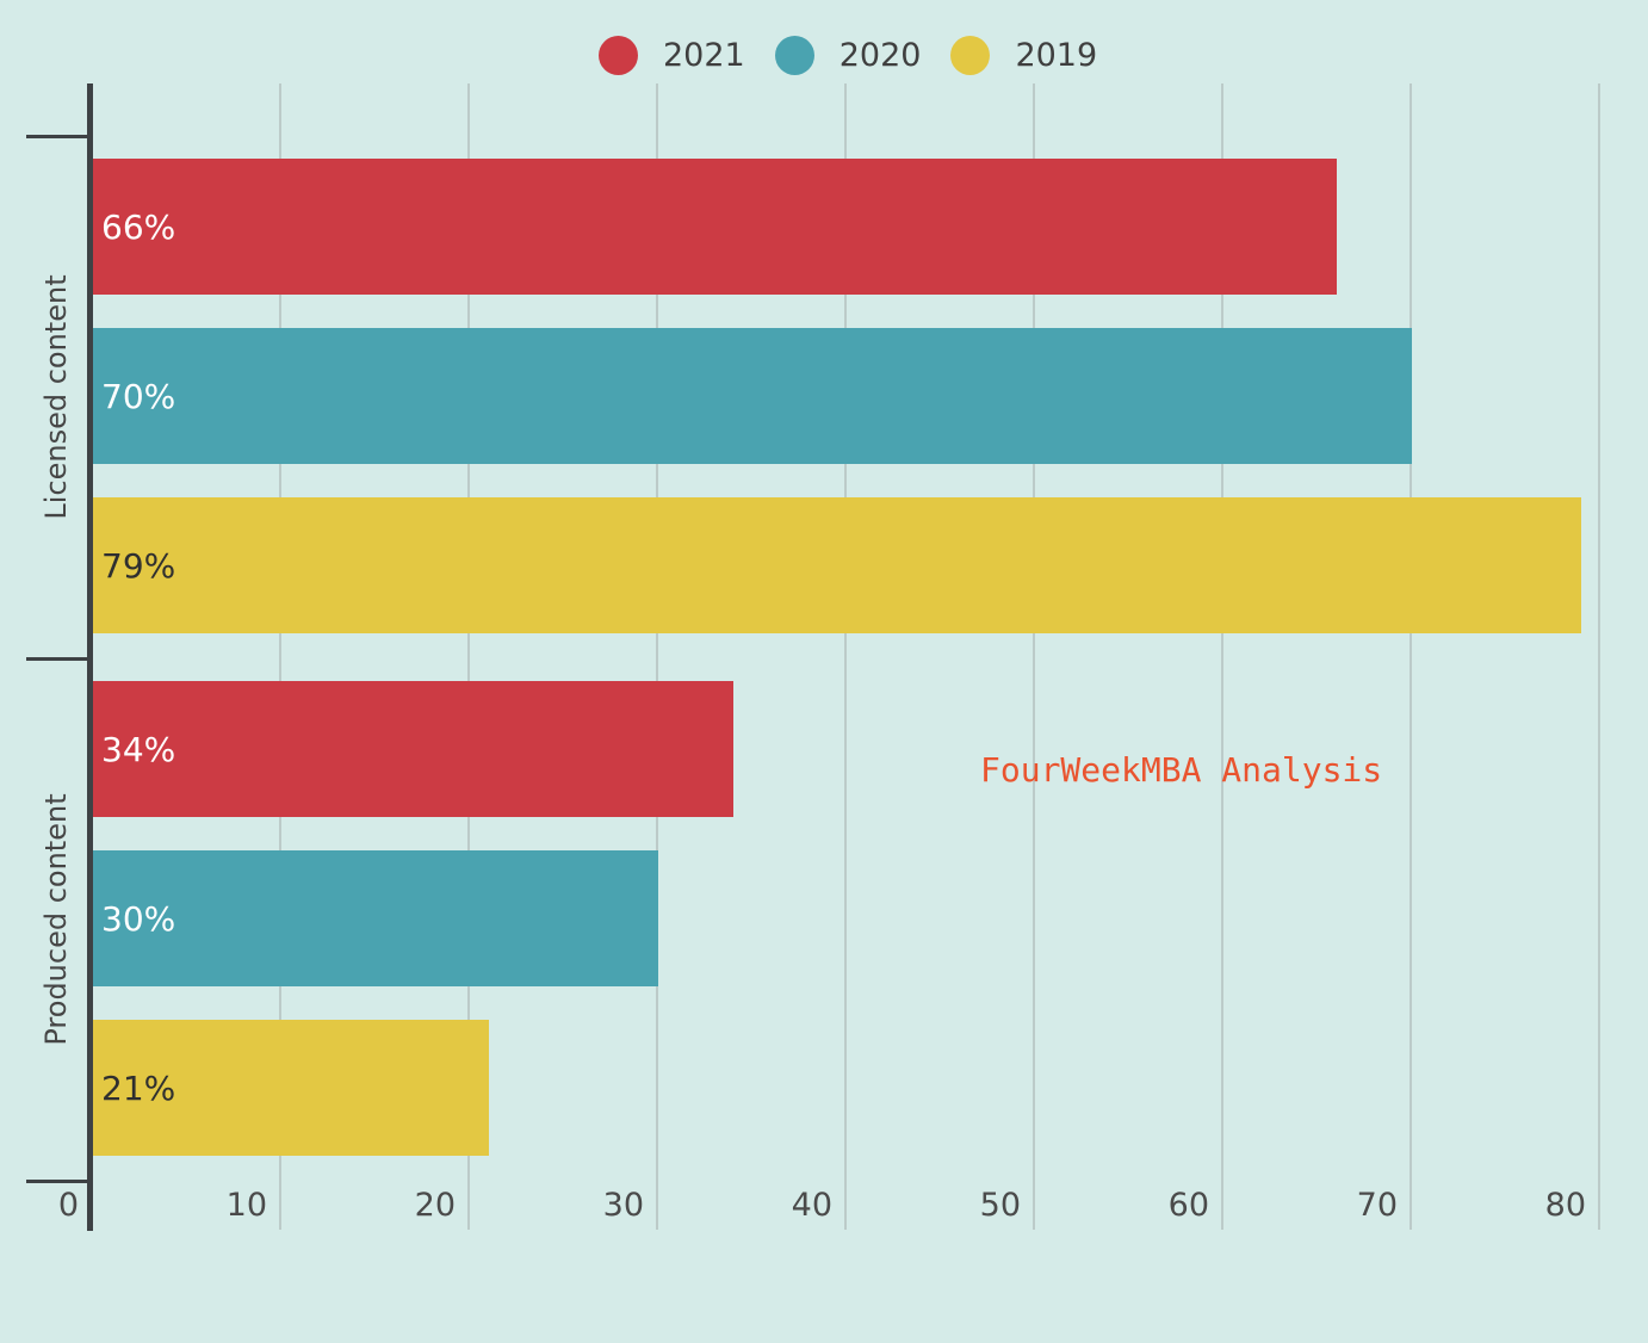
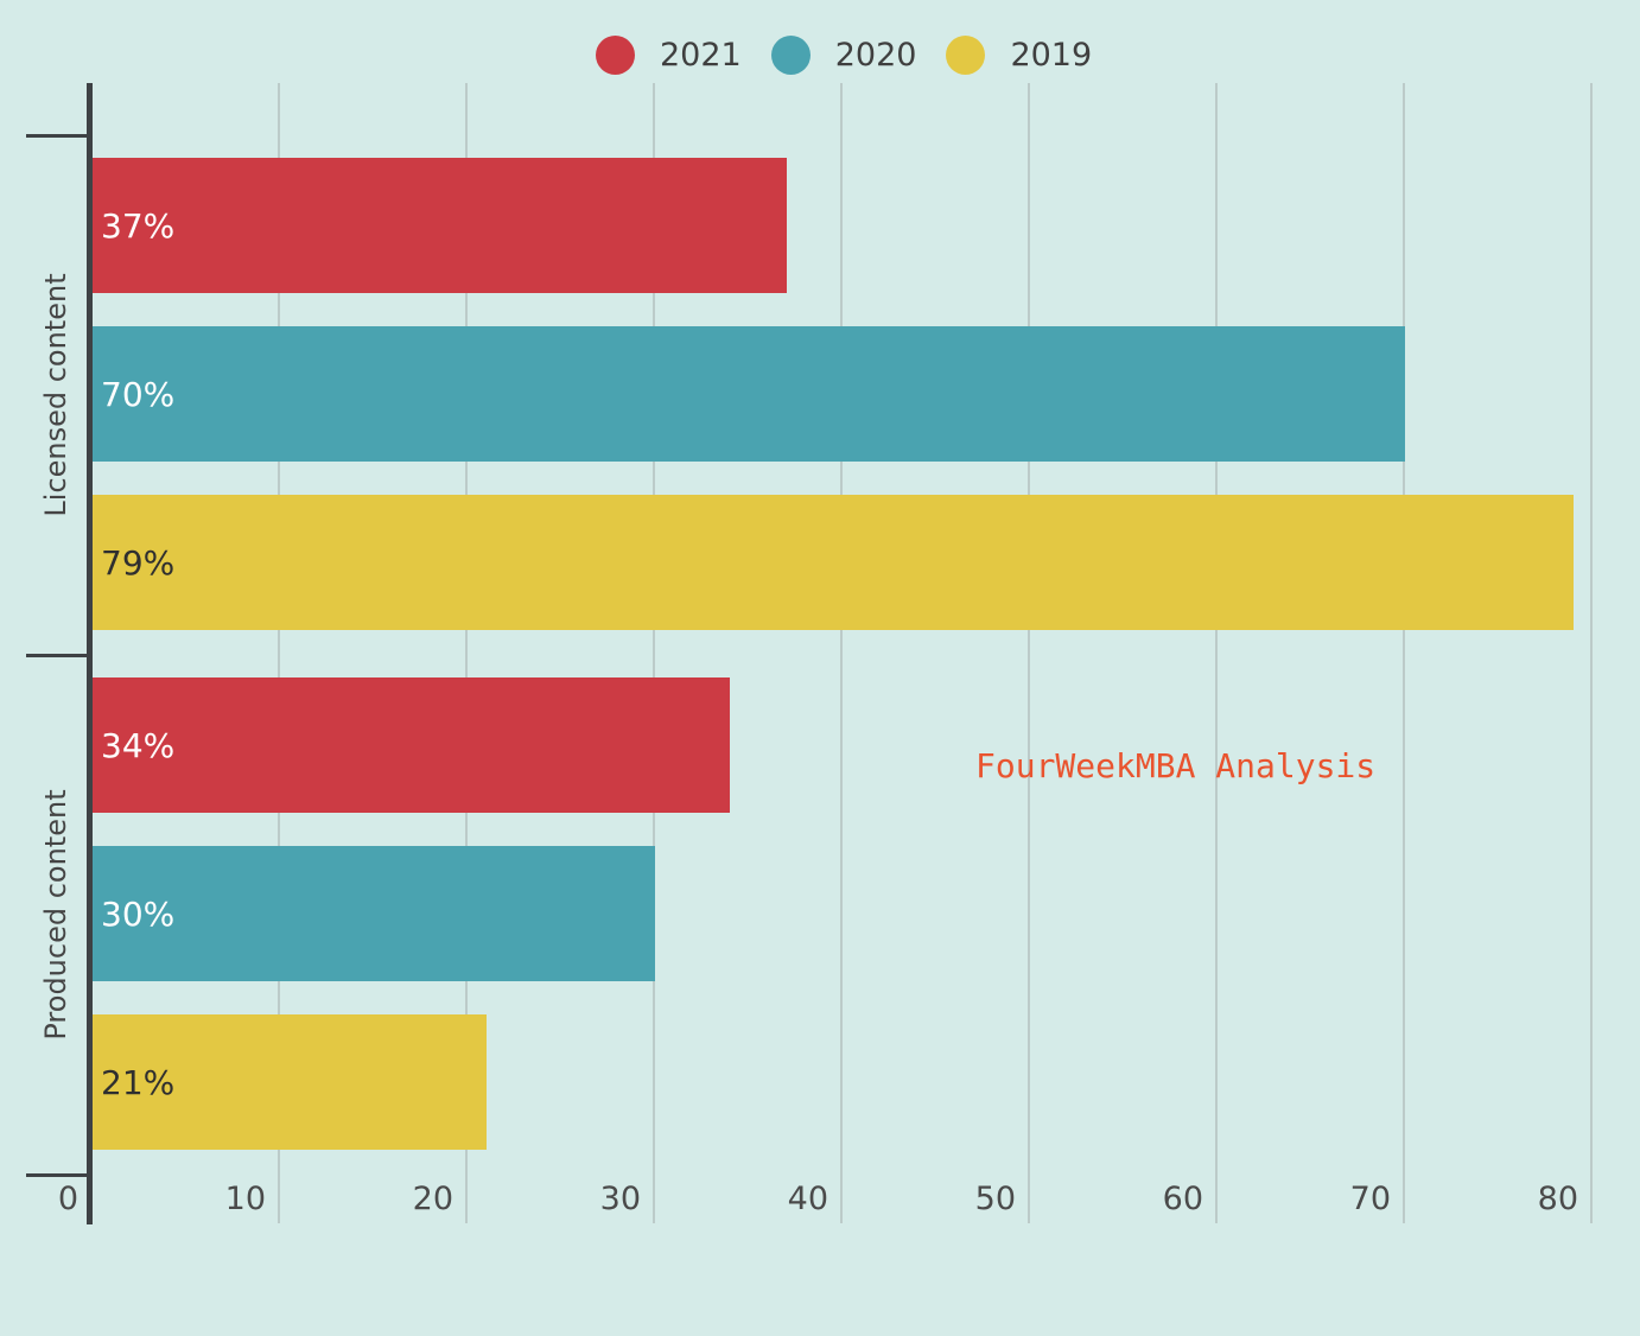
2021/Licensed content: 66% -> 37%
